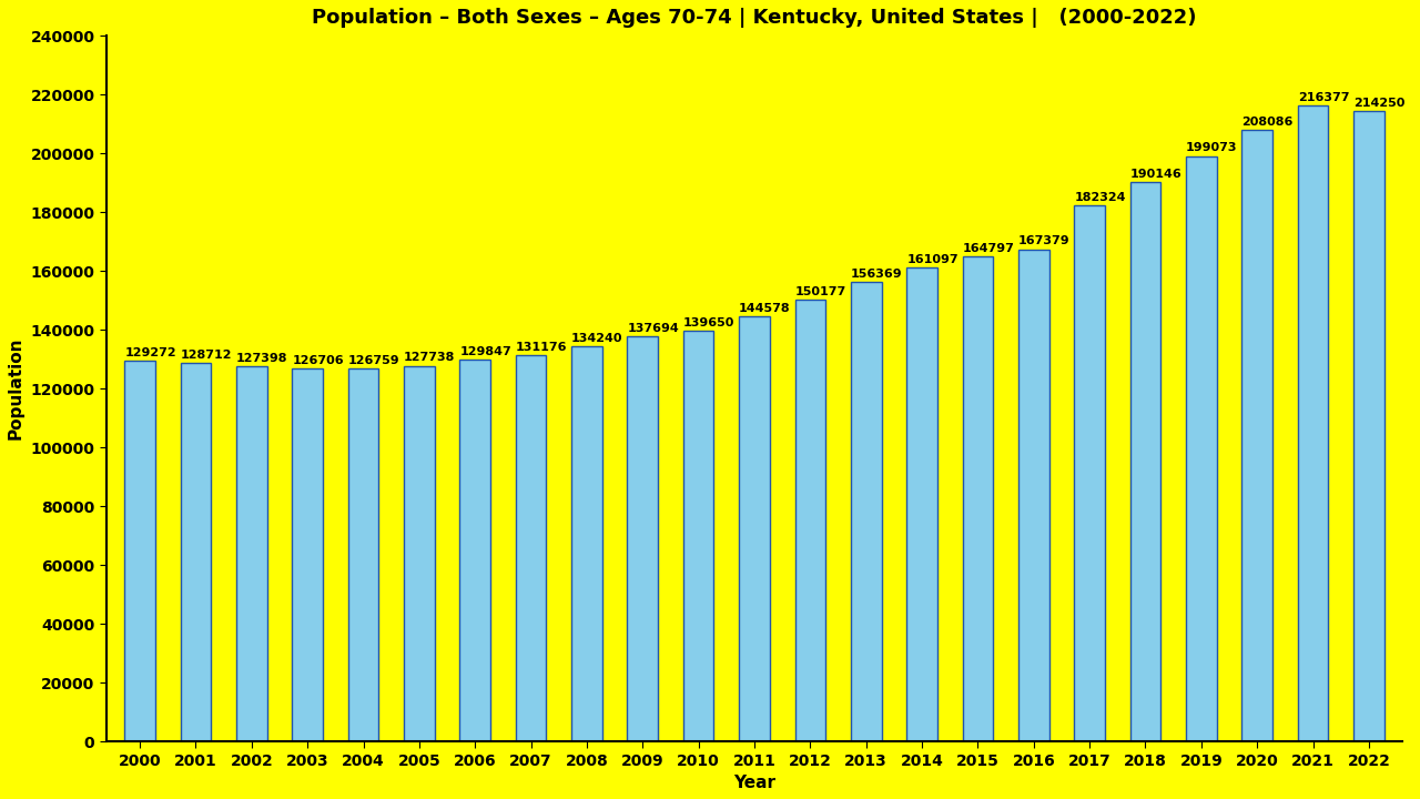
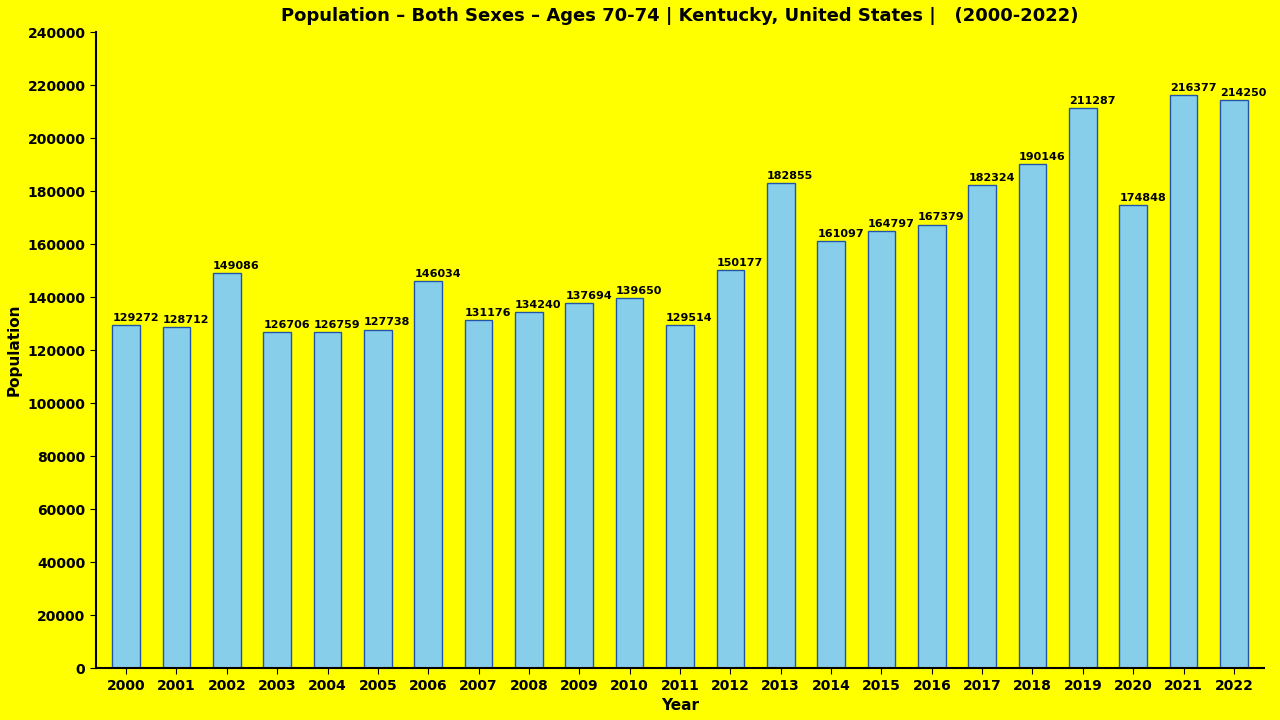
2002: 127398 -> 149086
2006: 129847 -> 146034
2011: 144578 -> 129514
2013: 156369 -> 182855
2019: 199073 -> 211287
2020: 208086 -> 174848
